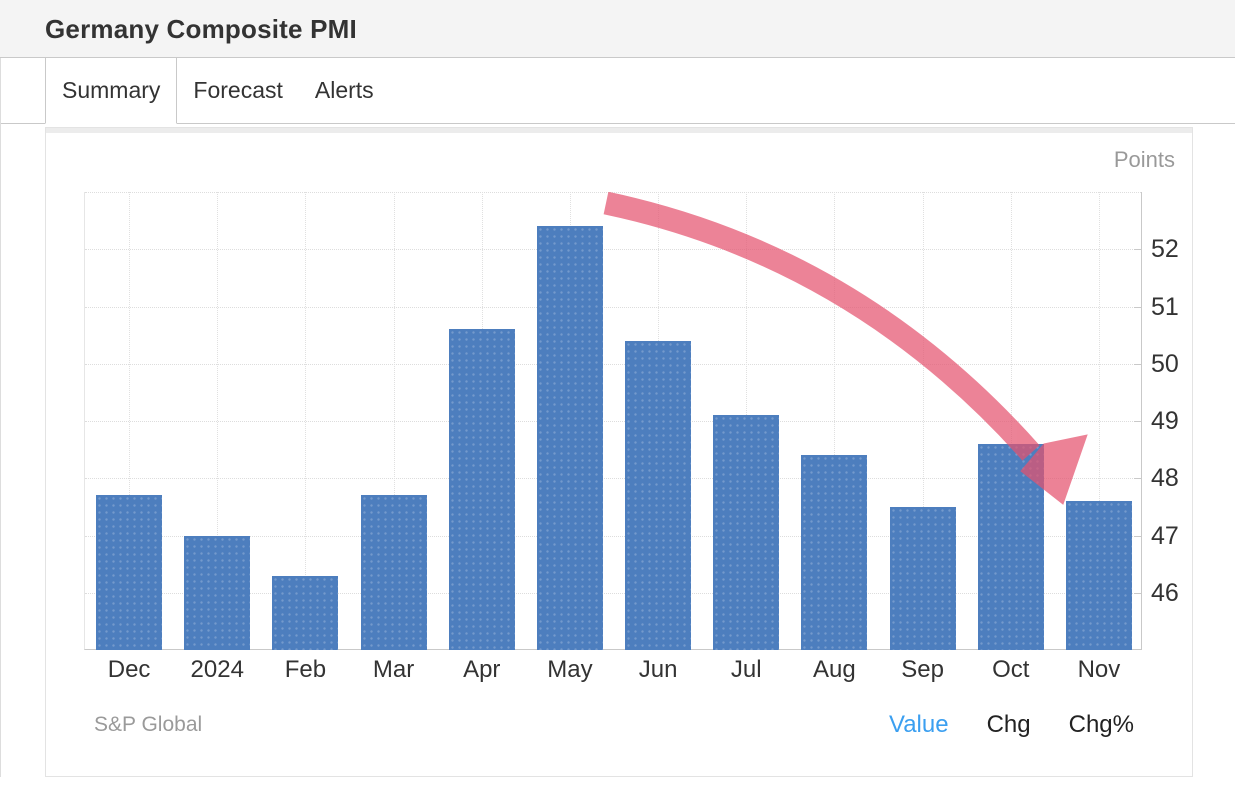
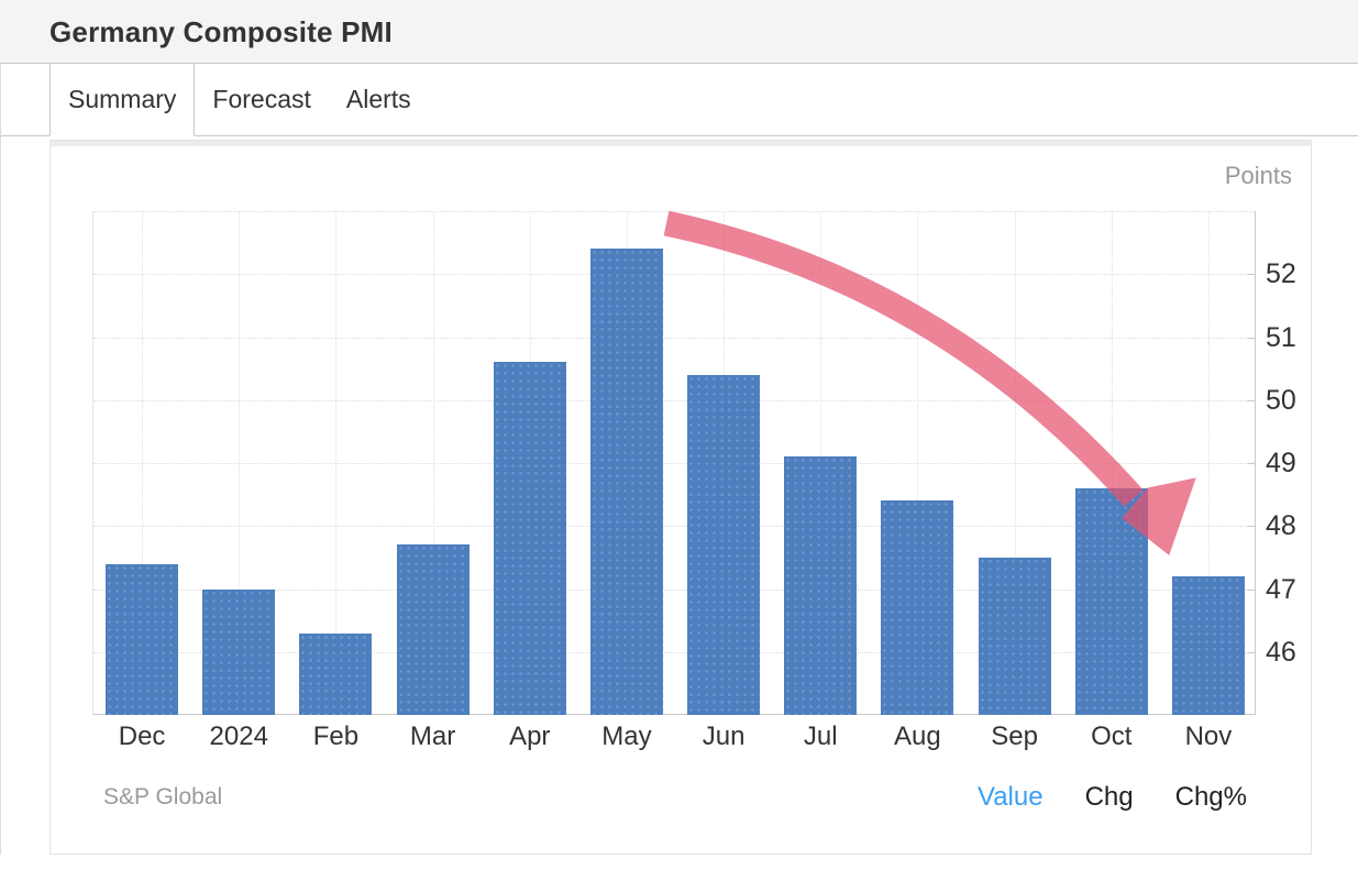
Dec: 47.7 -> 47.4
Nov: 47.6 -> 47.2
